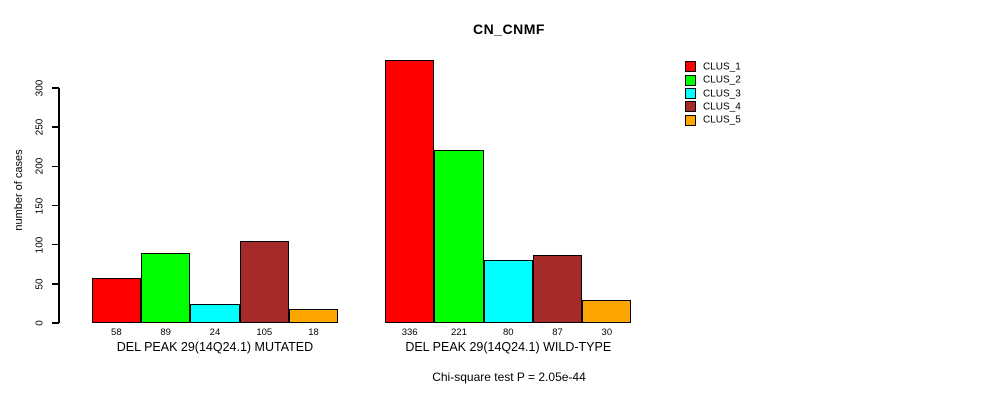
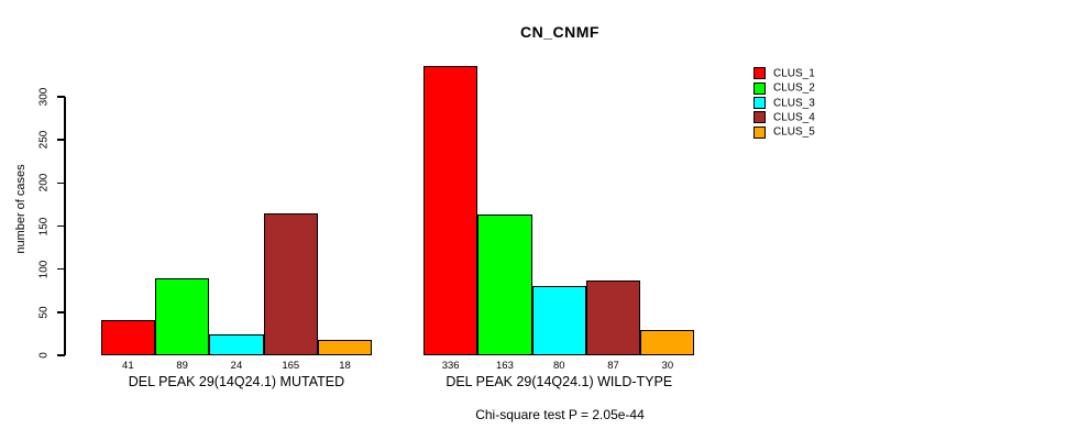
CLUS_1/DEL PEAK 29(14Q24.1) MUTATED: 58 -> 41
CLUS_4/DEL PEAK 29(14Q24.1) MUTATED: 105 -> 165
CLUS_2/DEL PEAK 29(14Q24.1) WILD-TYPE: 221 -> 163
